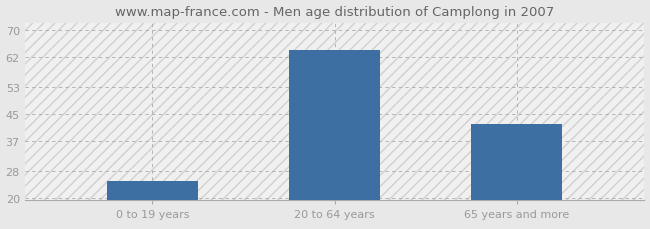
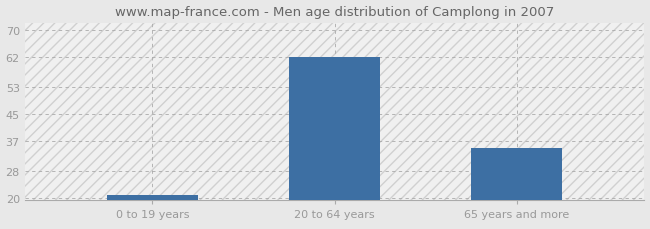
0 to 19 years: 25 -> 21
20 to 64 years: 64 -> 62
65 years and more: 42 -> 35
